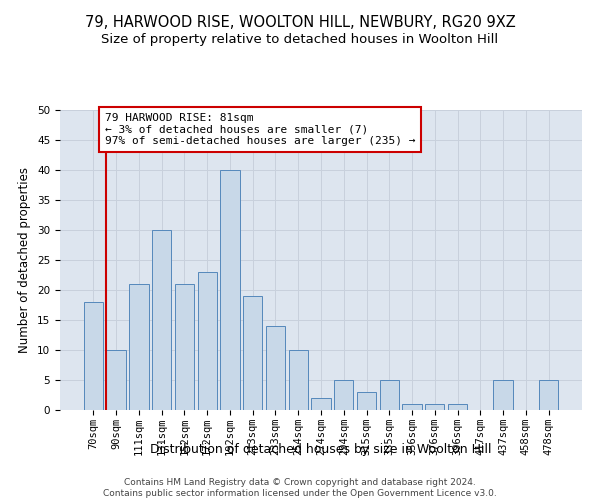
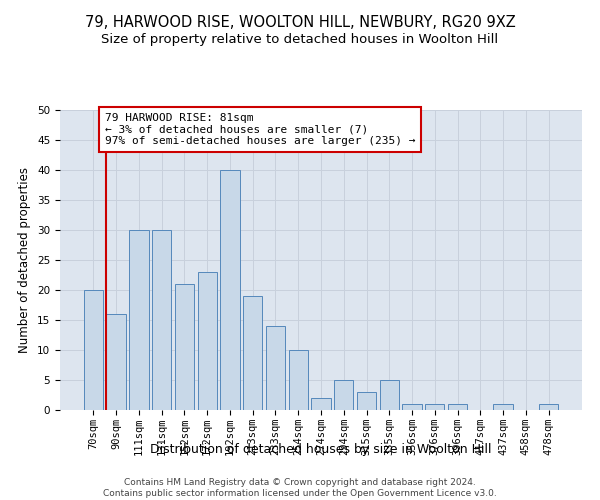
70sqm: 18 -> 20
90sqm: 10 -> 16
111sqm: 21 -> 30
437sqm: 5 -> 1
478sqm: 5 -> 1
